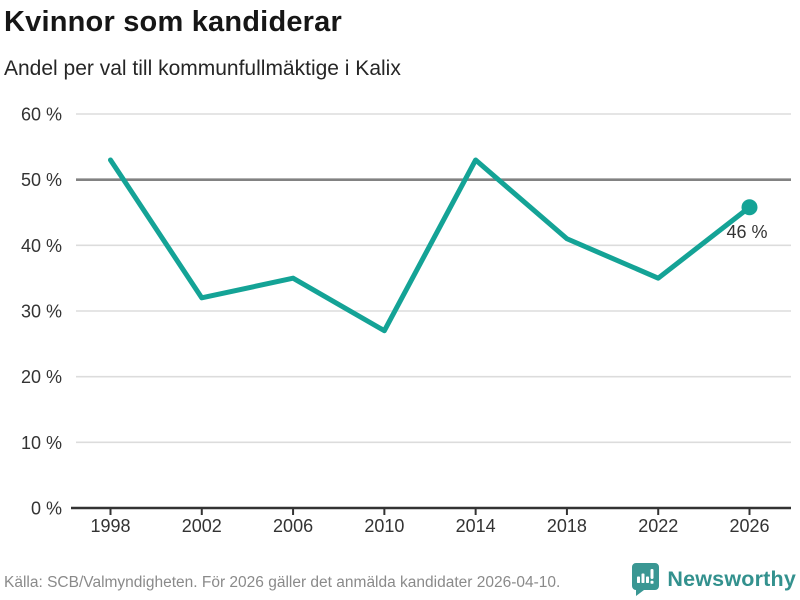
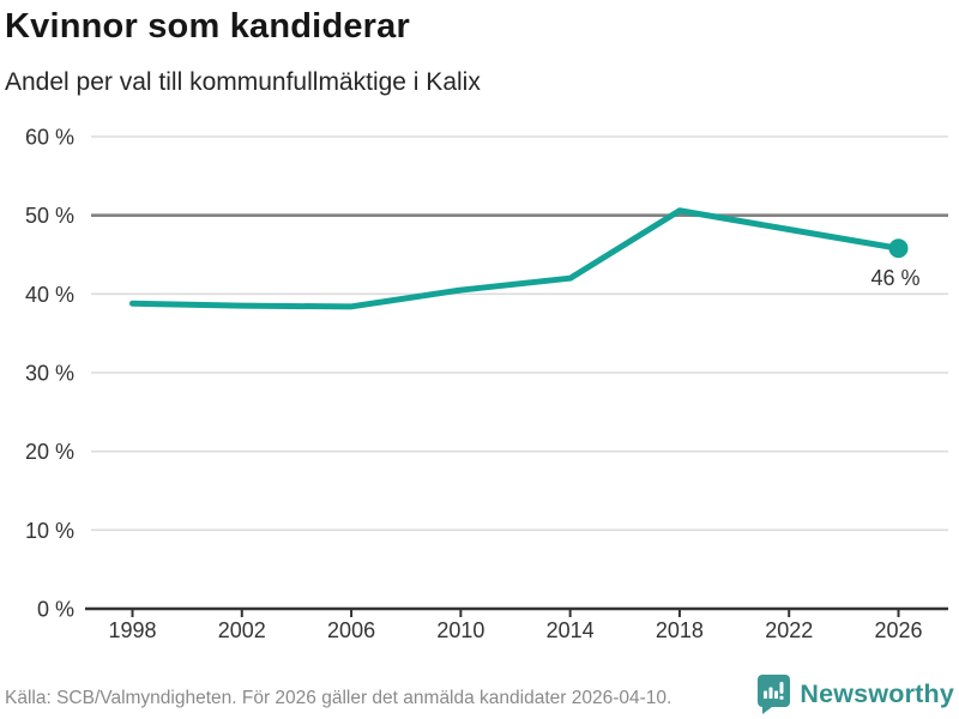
1998: 53% -> 39%
2002: 32% -> 38%
2006: 35% -> 38%
2010: 27% -> 40%
2014: 53% -> 42%
2018: 41% -> 51%
2022: 35% -> 48%
